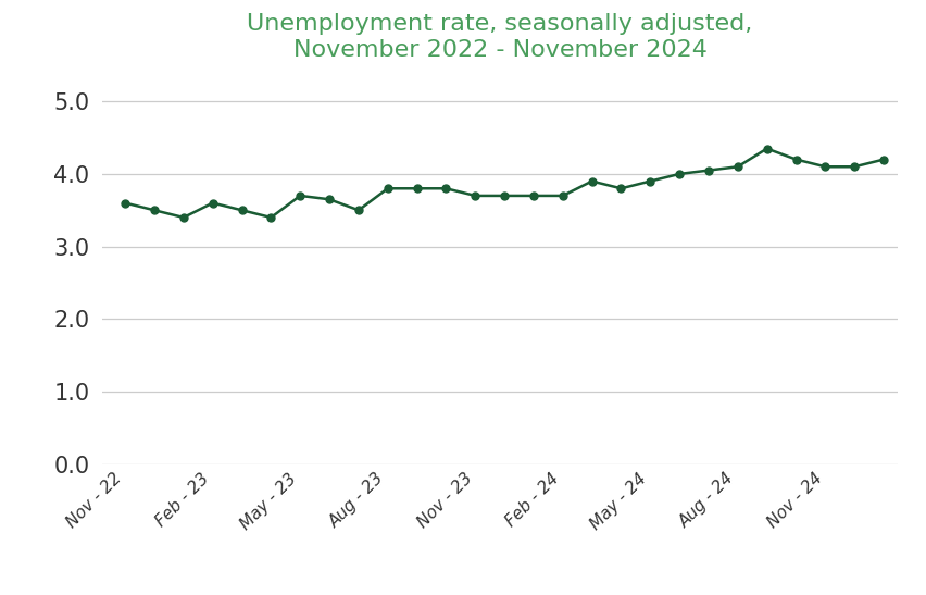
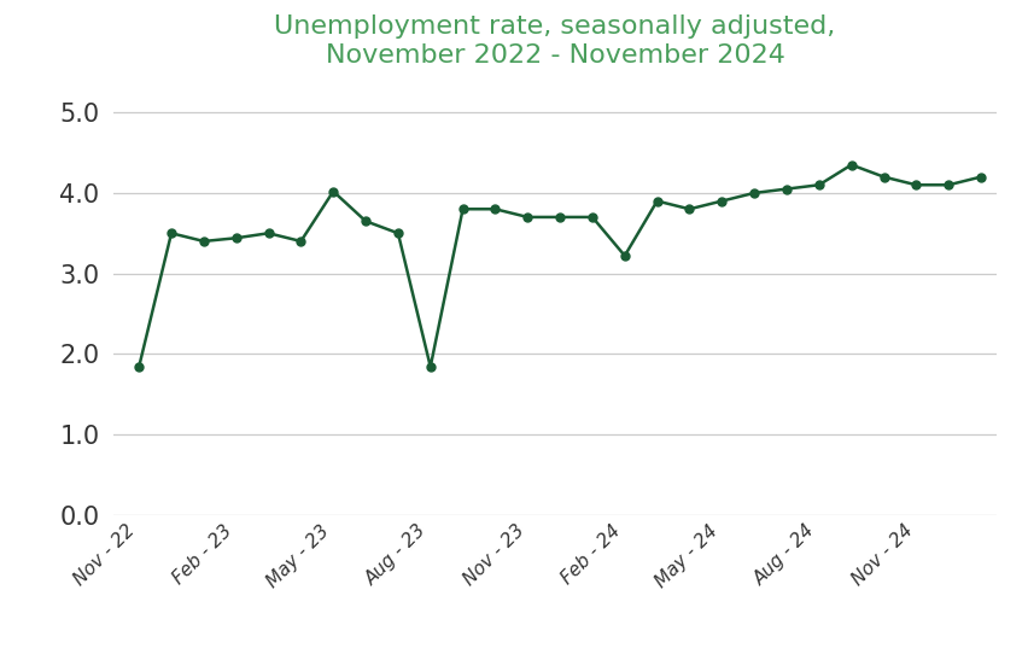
Nov - 22: 3.60 -> 1.84
Feb - 23: 3.60 -> 3.44
May - 23: 3.70 -> 4.02
Aug - 23: 3.80 -> 1.84
Feb - 24: 3.70 -> 3.22
